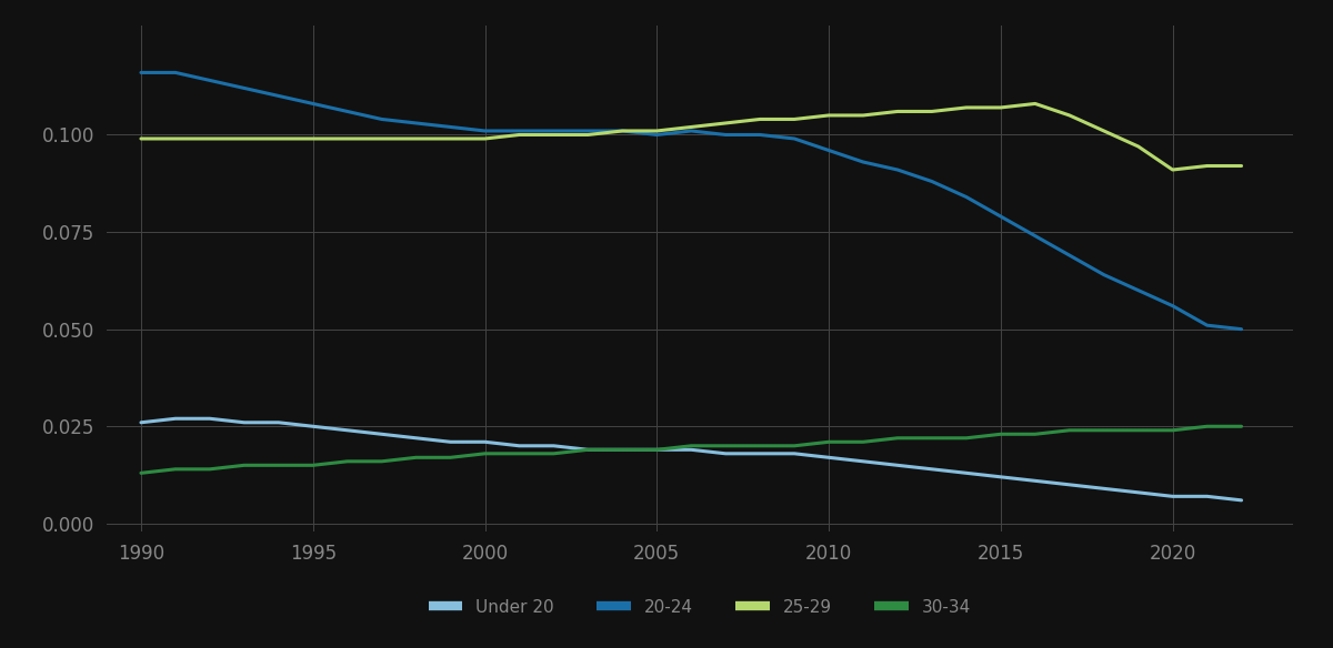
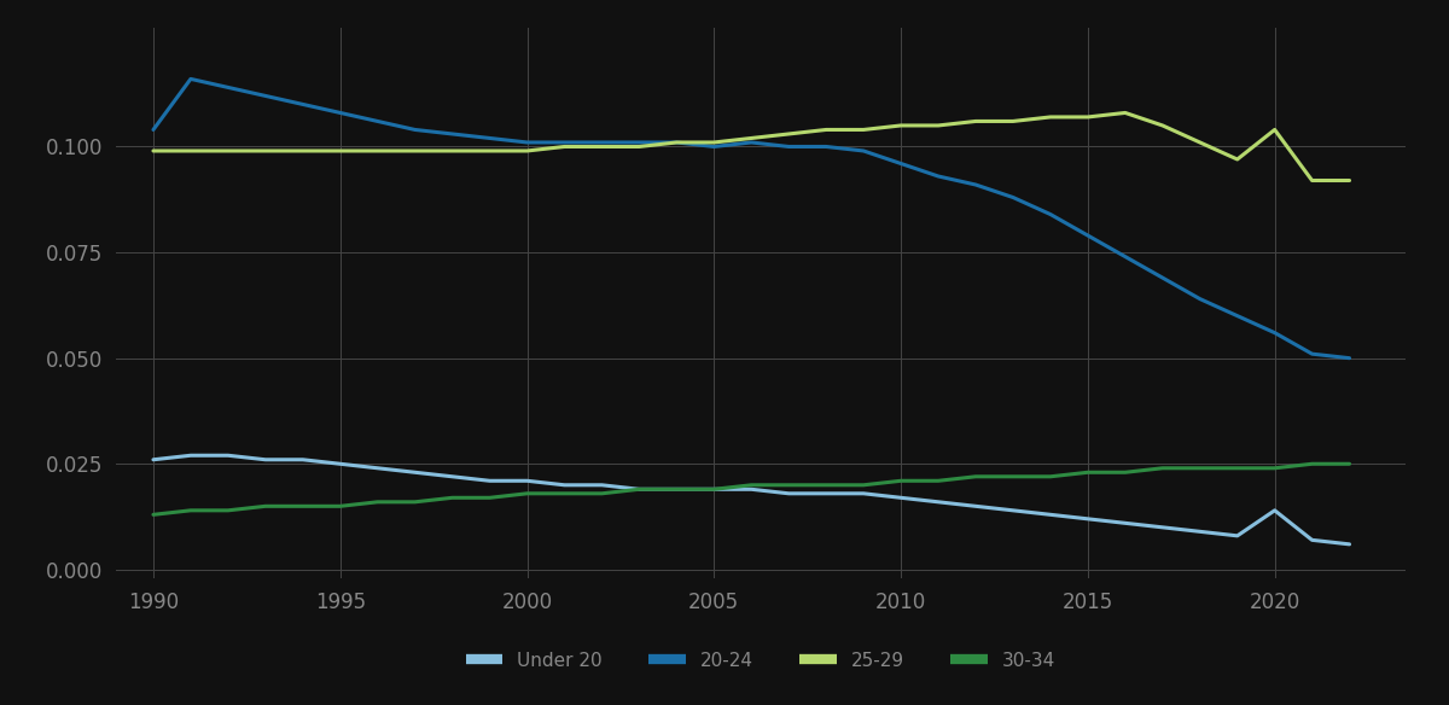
20-24/1990: 0.116 -> 0.104
Under 20/2020: 0.007 -> 0.014
25-29/2020: 0.091 -> 0.104
